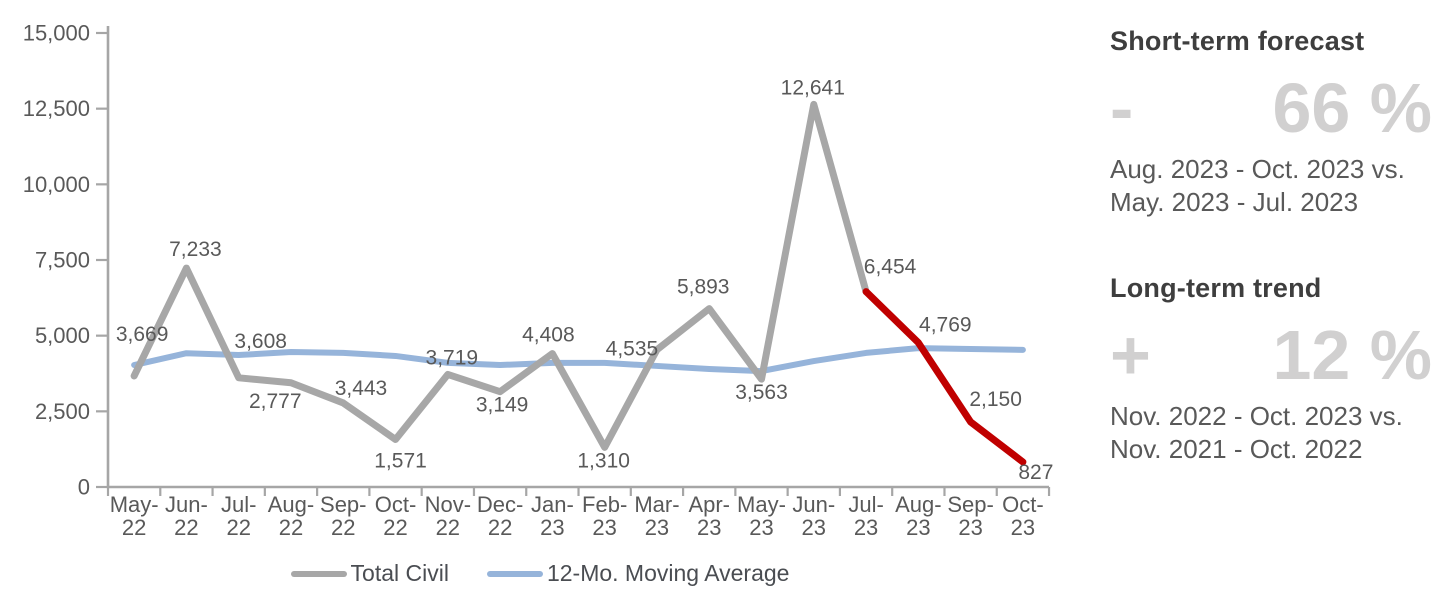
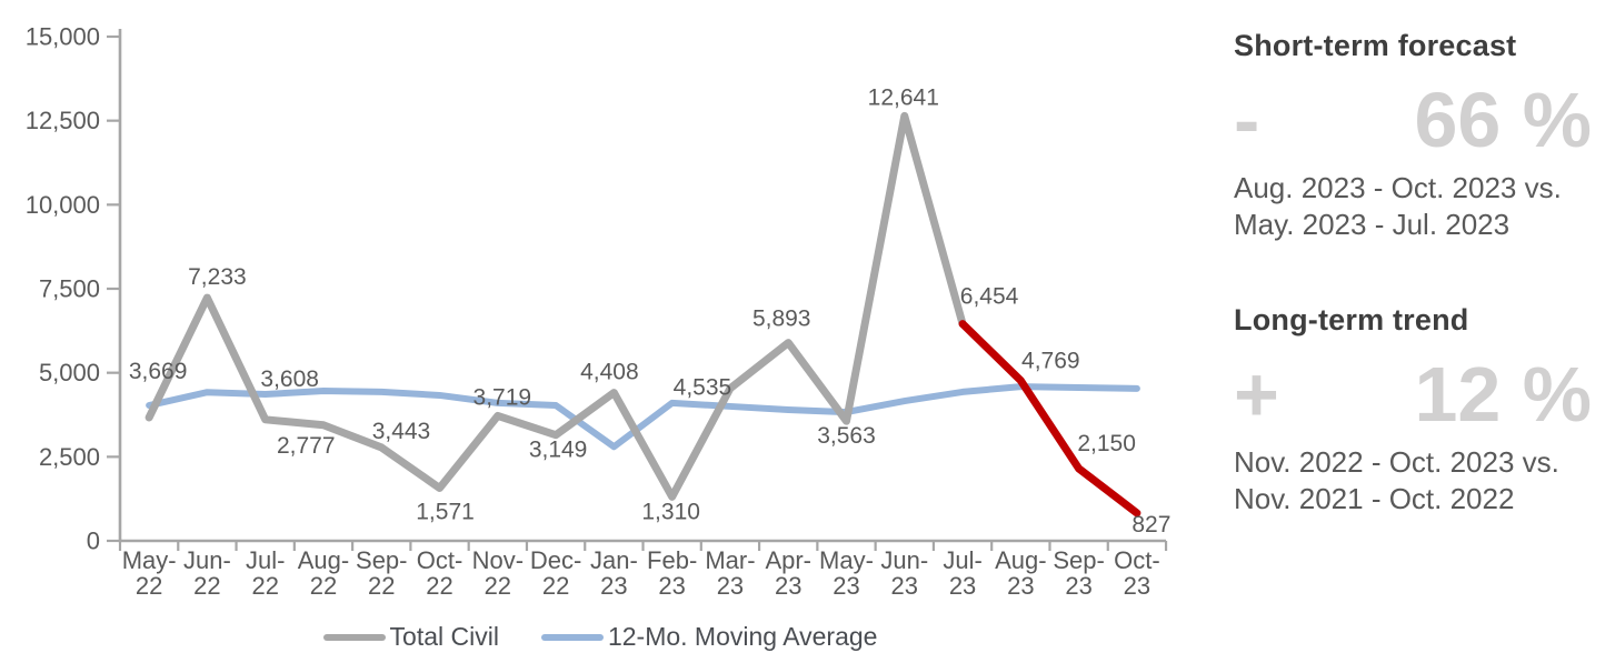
12-Mo. Moving Average/Jan-23: 4100 -> 2800
